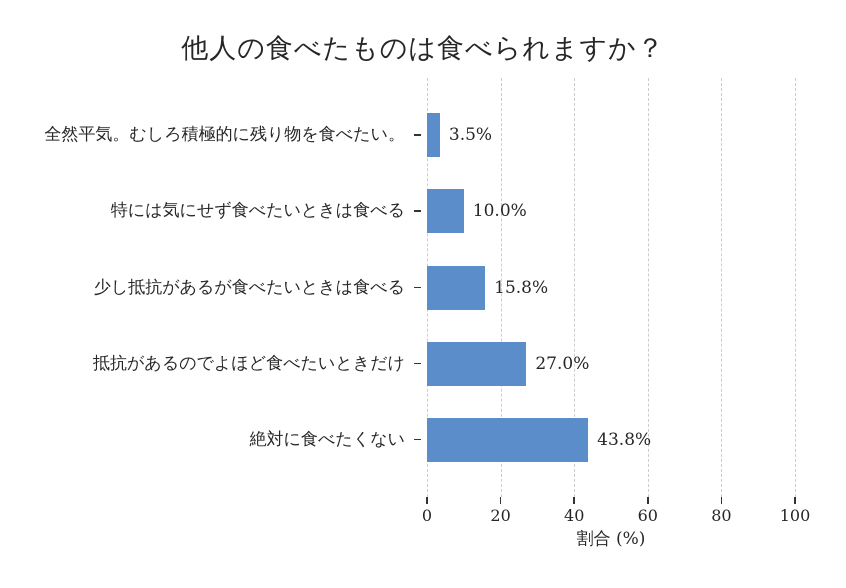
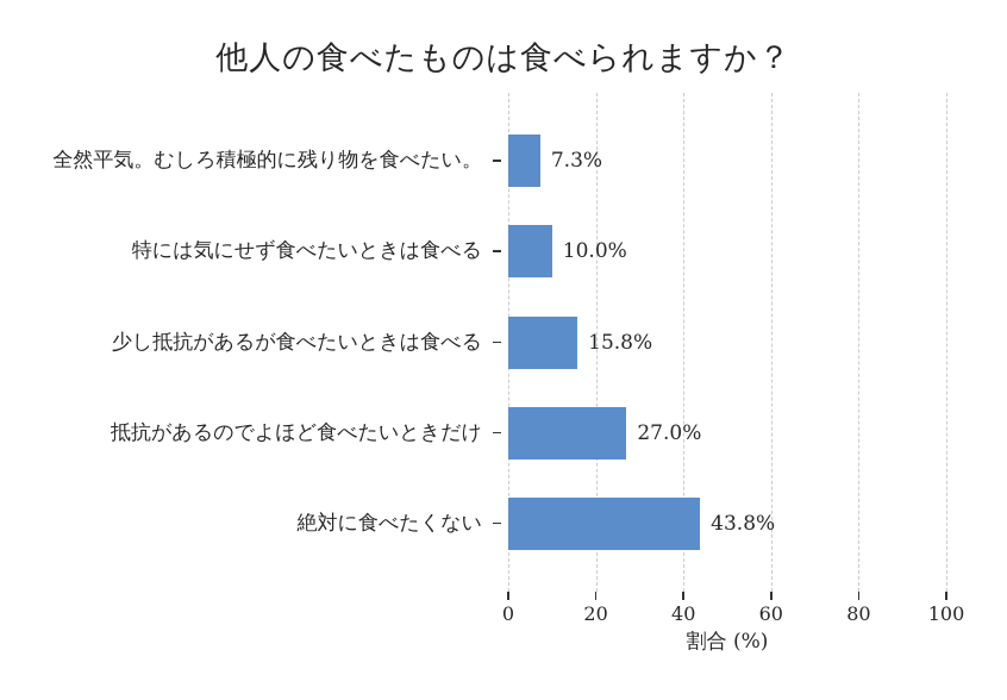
全然平気。むしろ積極的に残り物を食べたい。: 3.5% -> 7.3%
